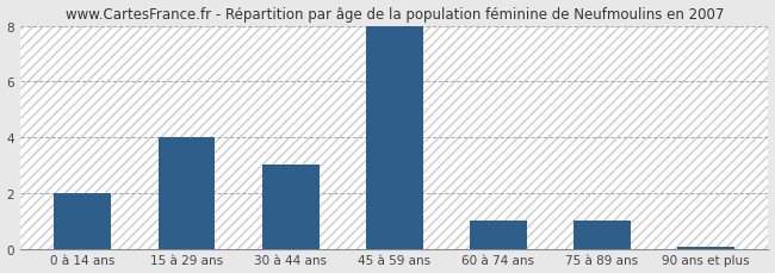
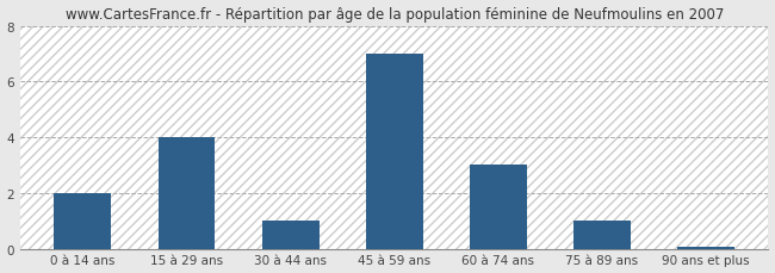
30 à 44 ans: 3.00 -> 1.00
45 à 59 ans: 8.00 -> 7.00
60 à 74 ans: 1.00 -> 3.00
